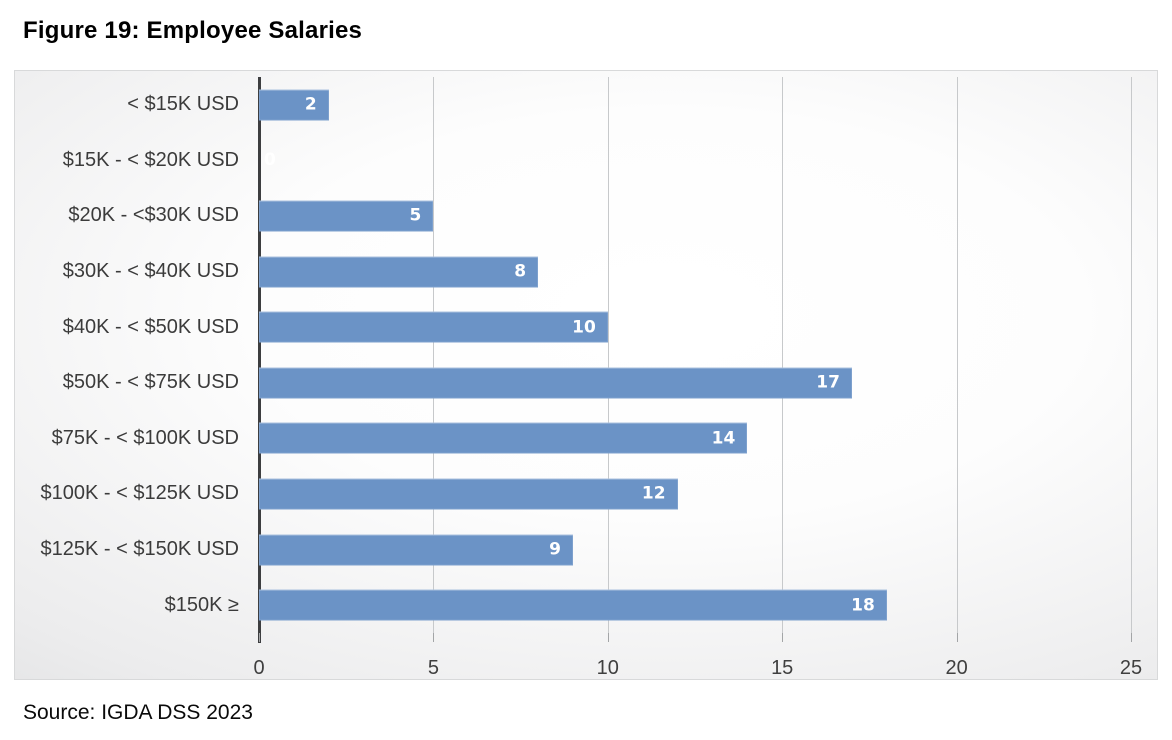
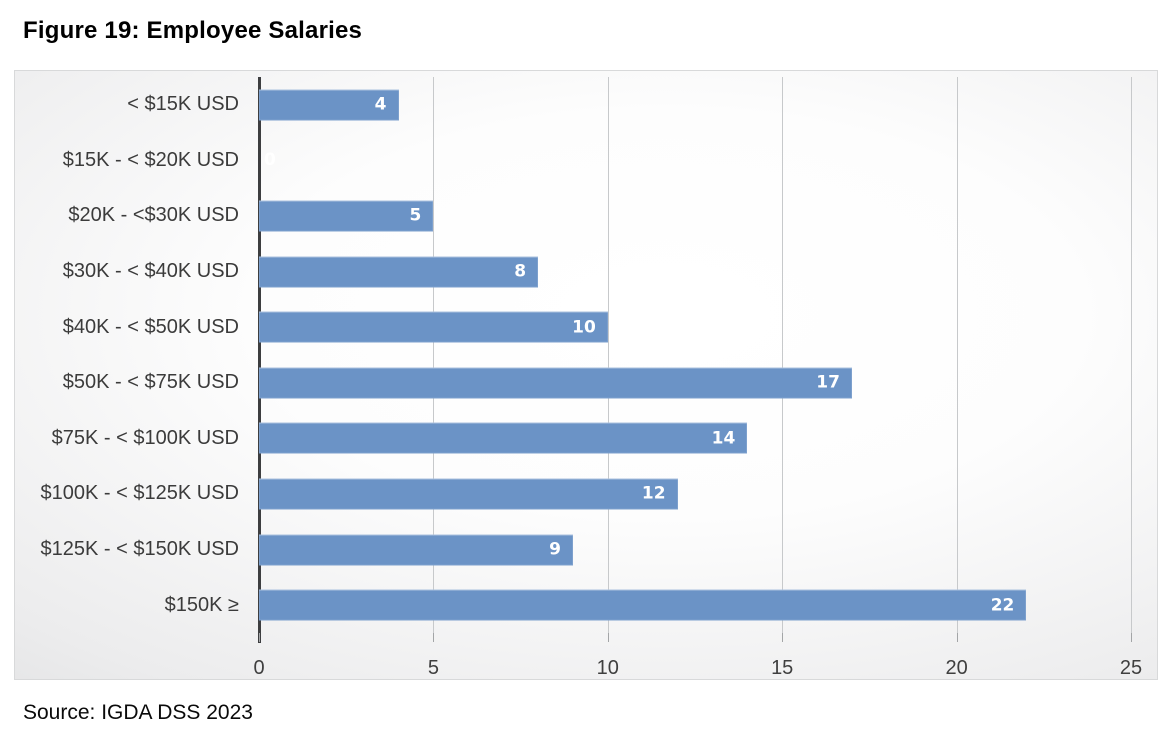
< $15K USD: 2 -> 4
$150K ≥: 18 -> 22
